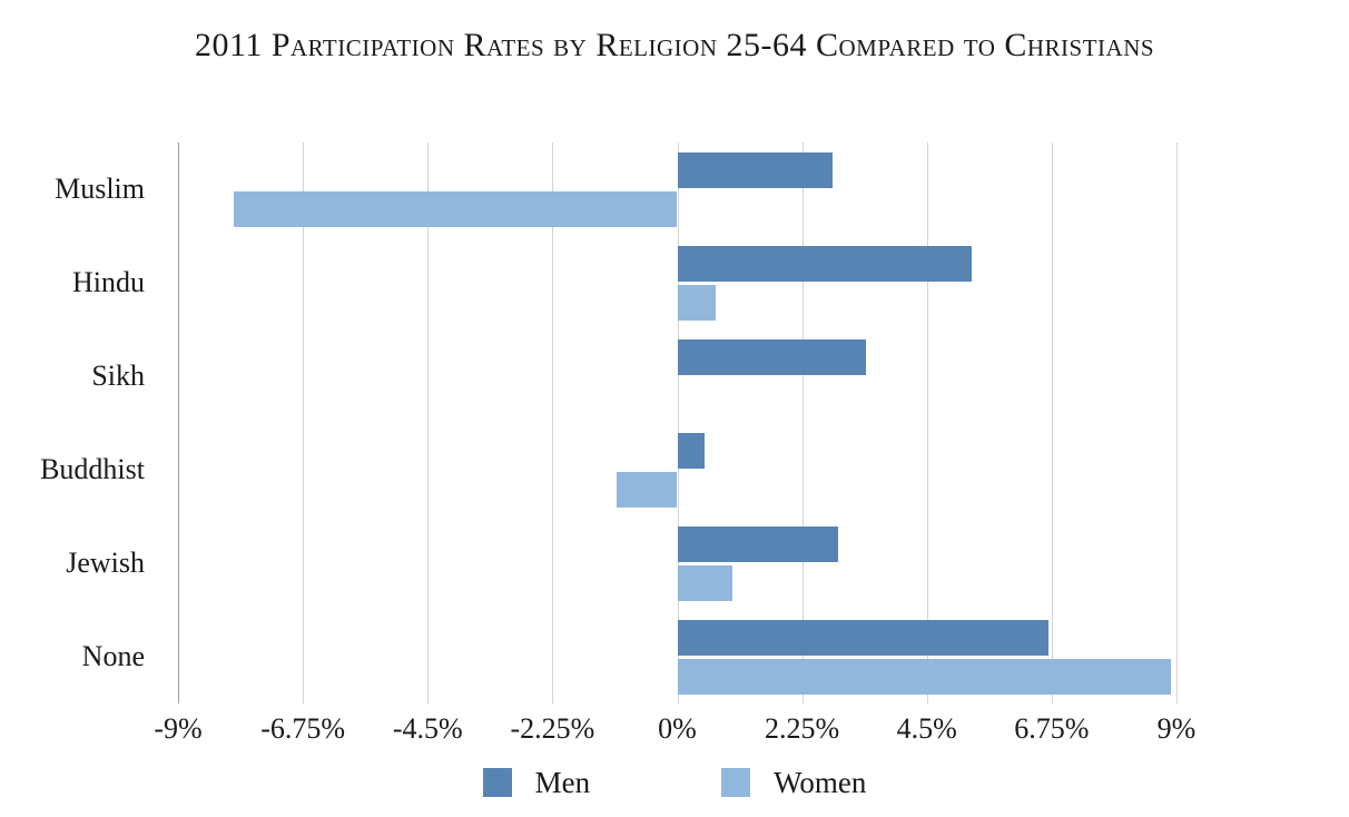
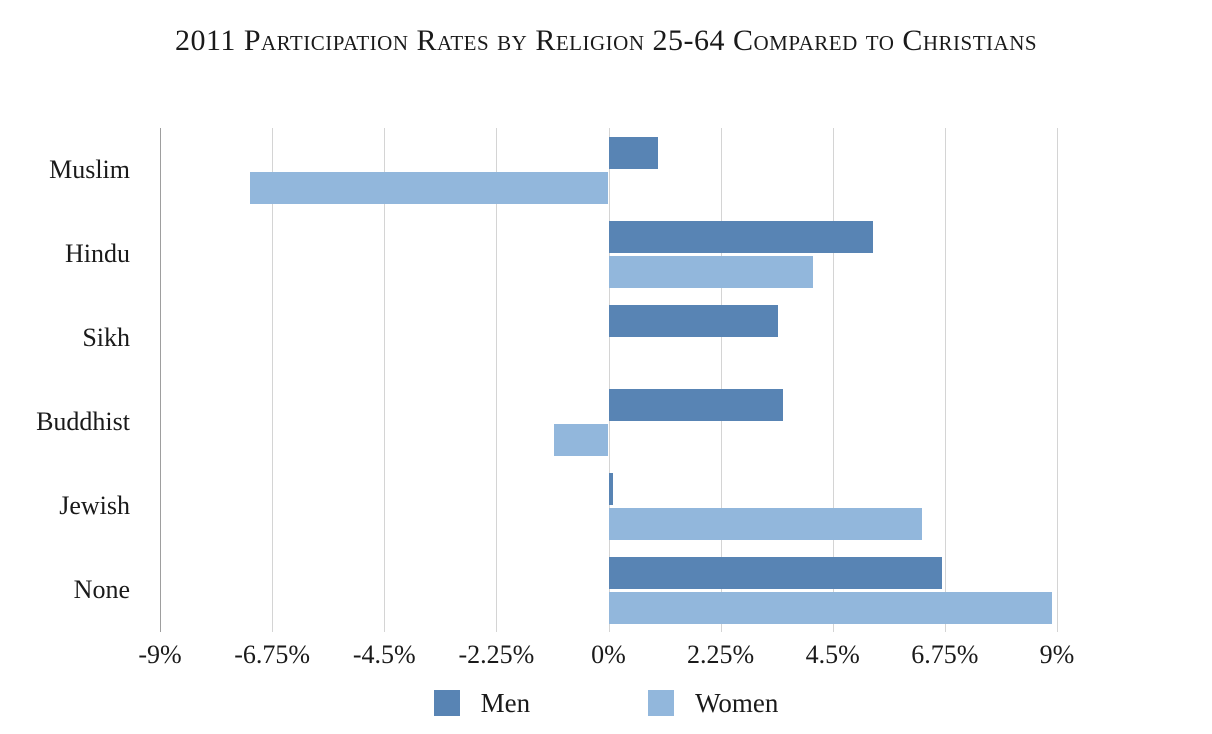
Men/Muslim: 2.8% -> 1.0%
Women/Muslim: -8.0% -> -7.2%
Women/Hindu: 0.7% -> 4.1%
Men/Buddhist: 0.5% -> 3.5%
Men/Jewish: 2.9% -> 0.1%
Women/Jewish: 1.0% -> 6.3%
